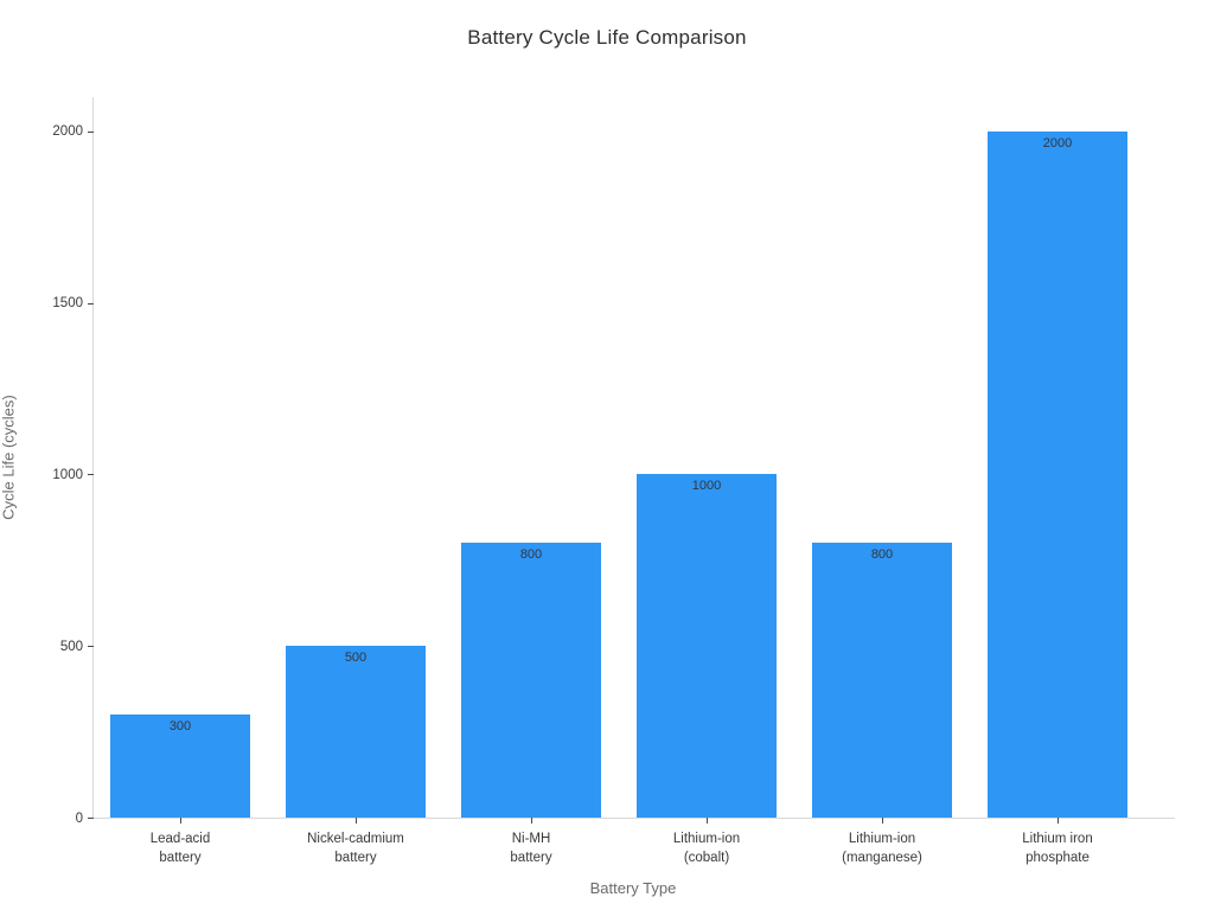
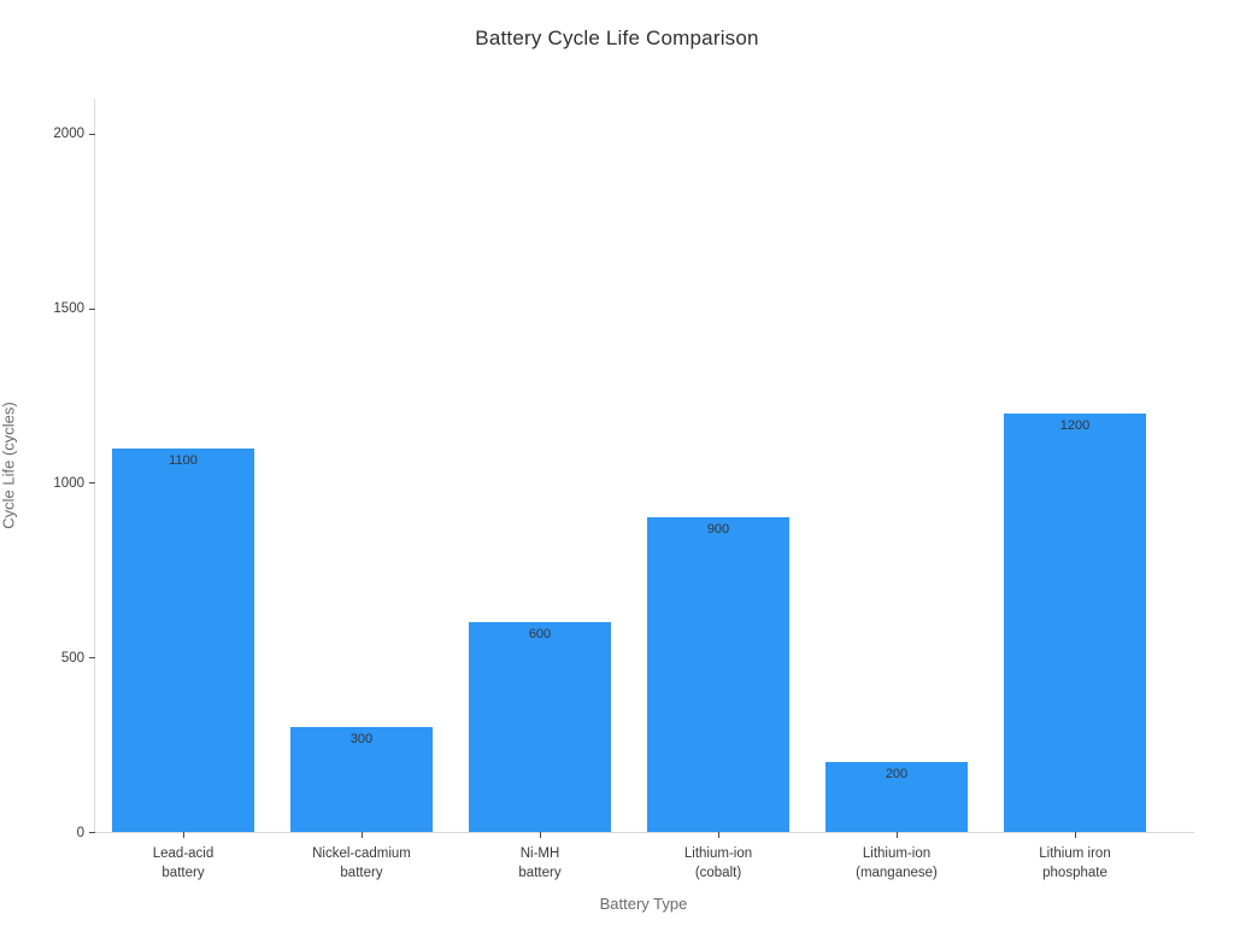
Lead-acid battery: 300 -> 1100
Nickel-cadmium battery: 500 -> 300
Ni-MH battery: 800 -> 600
Lithium-ion (cobalt): 1000 -> 900
Lithium-ion (manganese): 800 -> 200
Lithium iron phosphate: 2000 -> 1200
